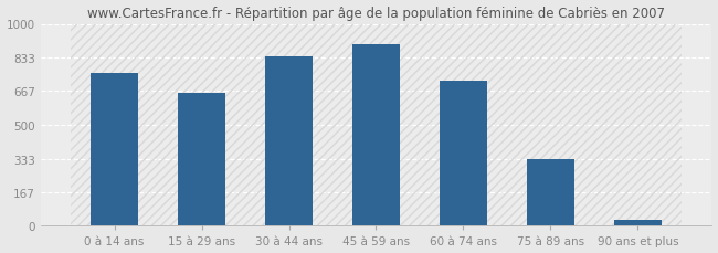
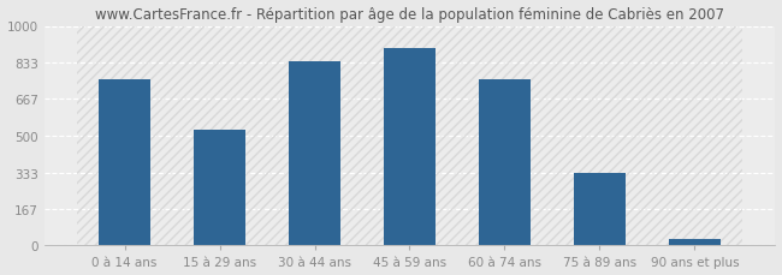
15 à 29 ans: 660 -> 530
60 à 74 ans: 720 -> 760
